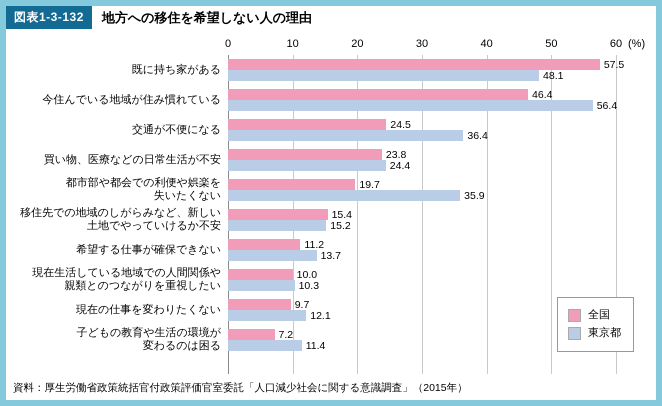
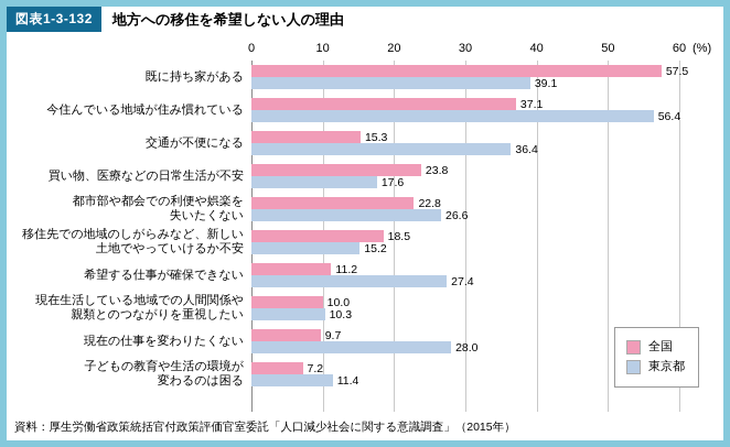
東京都/既に持ち家がある: 48.1 -> 39.1
全国/今住んでいる地域が住み慣れている: 46.4 -> 37.1
全国/交通が不便になる: 24.5 -> 15.3
東京都/買い物、医療などの日常生活が不安: 24.4 -> 17.6
全国/都市部や都会での利便や娯楽を 失いたくない: 19.7 -> 22.8
東京都/都市部や都会での利便や娯楽を 失いたくない: 35.9 -> 26.6
全国/移住先での地域のしがらみなど、新しい 土地でやっていけるか不安: 15.4 -> 18.5
東京都/希望する仕事が確保できない: 13.7 -> 27.4
東京都/現在の仕事を変わりたくない: 12.1 -> 28.0
